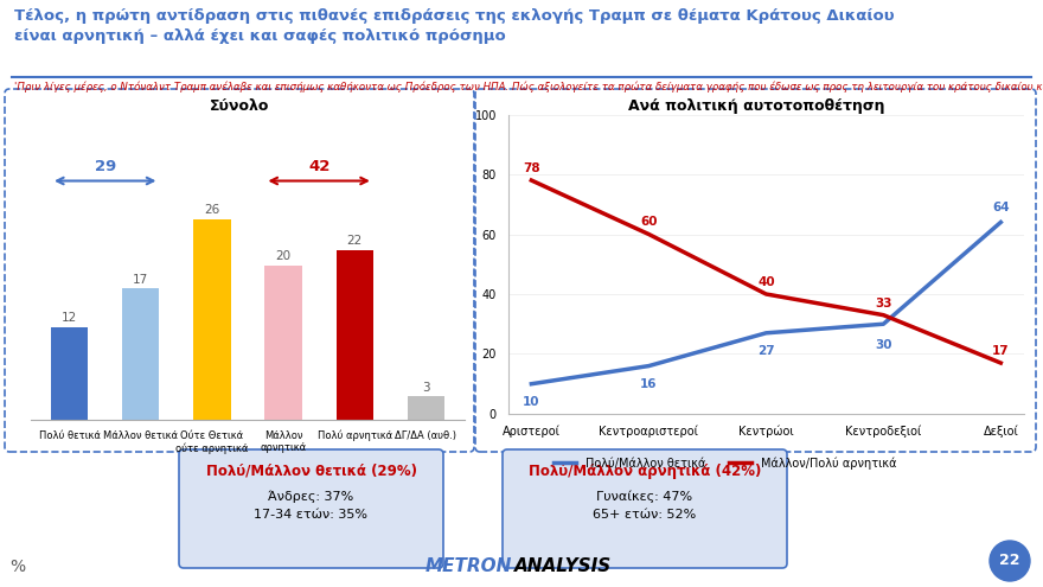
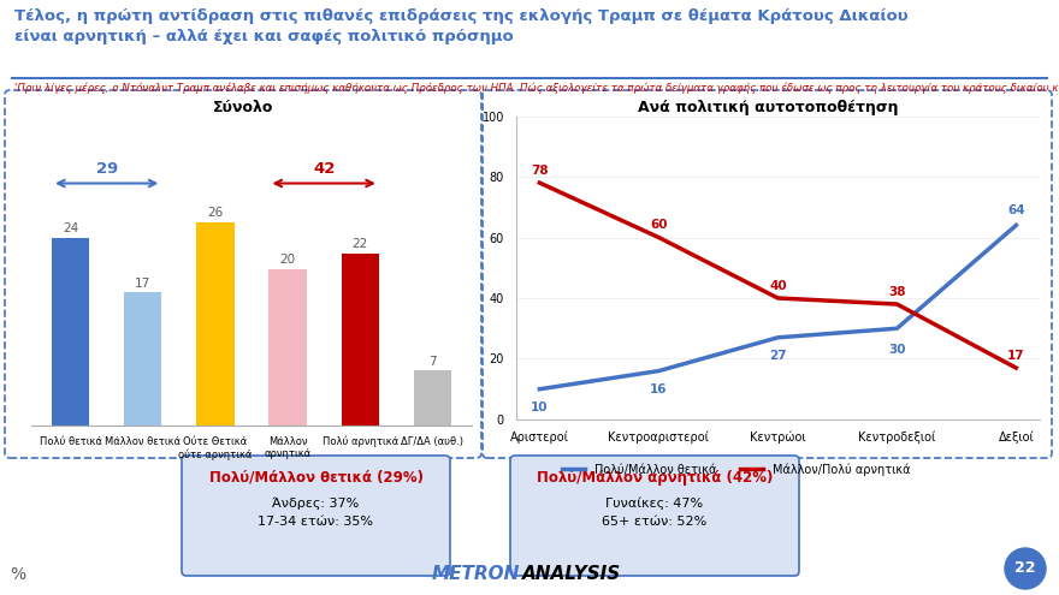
Πολύ θετικά: 12 -> 24
ΔΓ/ΔΑ (αυθ.): 3 -> 7
Μάλλον/Πολύ αρνητικά/Κεντροδεξιοί: 33 -> 38
